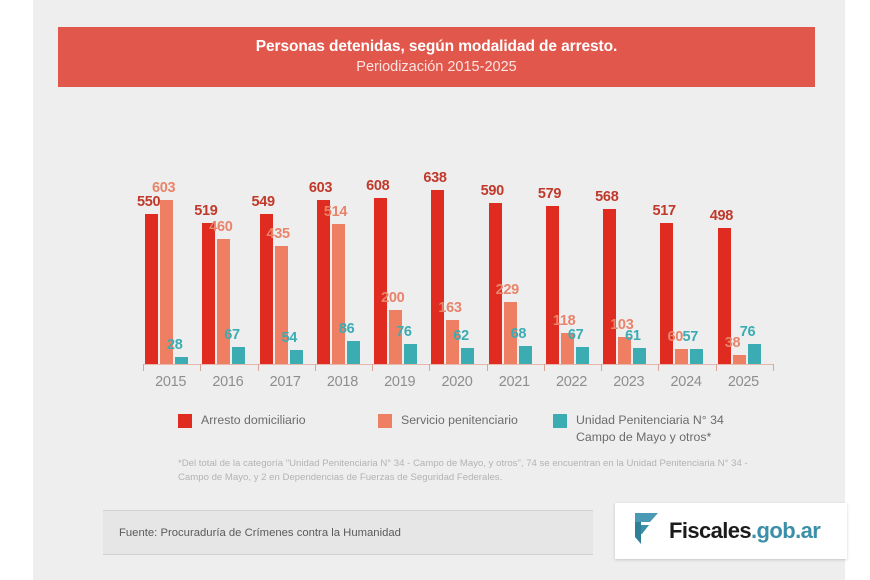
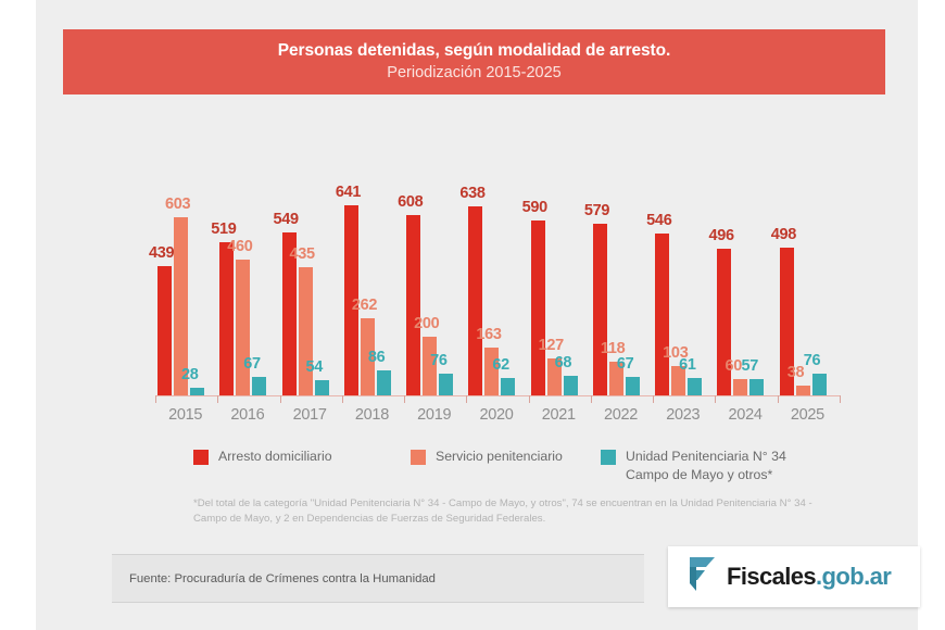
Arresto domiciliario/2015: 550 -> 439
Arresto domiciliario/2018: 603 -> 641
Servicio penitenciario/2018: 514 -> 262
Servicio penitenciario/2021: 229 -> 127
Arresto domiciliario/2023: 568 -> 546
Arresto domiciliario/2024: 517 -> 496
